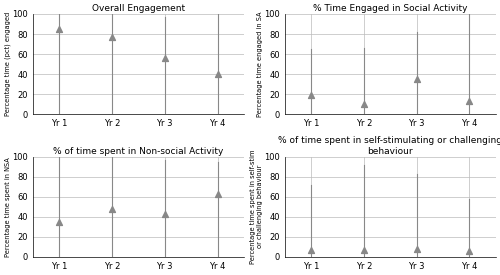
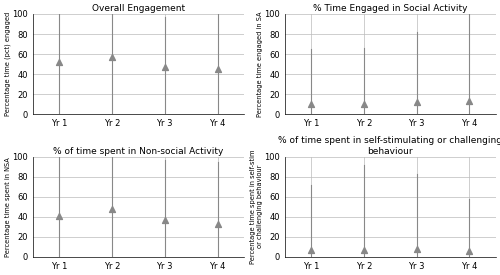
Overall Engagement/Yr 1: 85 -> 52
Overall Engagement/Yr 2: 77 -> 57
Overall Engagement/Yr 3: 56 -> 47
Overall Engagement/Yr 4: 40 -> 45
% Time Engaged in Social Activity/Yr 1: 19 -> 10
% Time Engaged in Social Activity/Yr 3: 35 -> 12
% of time spent in Non-social Activity/Yr 1: 35 -> 41
% of time spent in Non-social Activity/Yr 3: 43 -> 37
% of time spent in Non-social Activity/Yr 4: 63 -> 33
